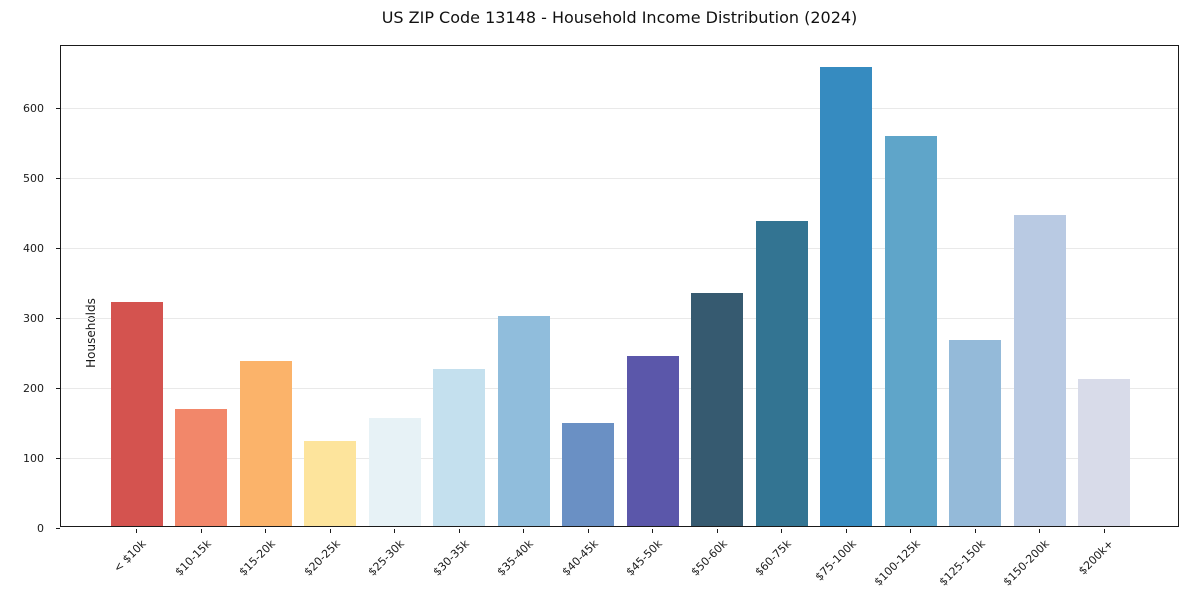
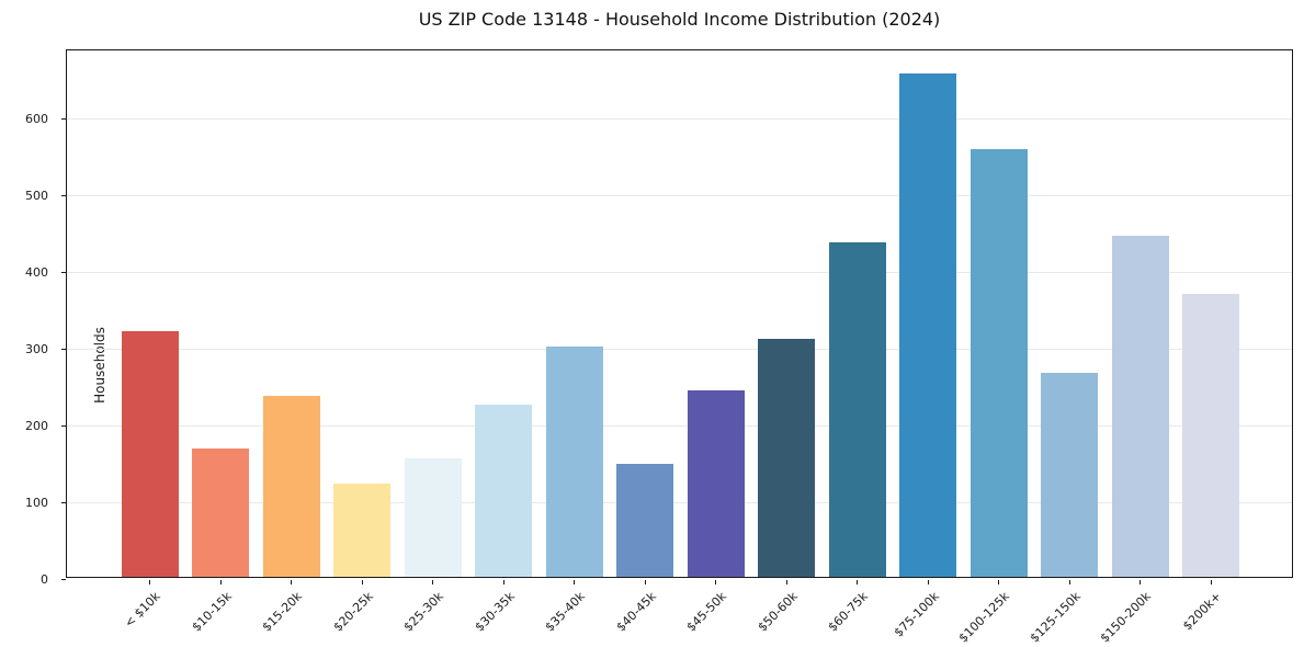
$50-60k: 330 -> 310
$200k+: 210 -> 370
